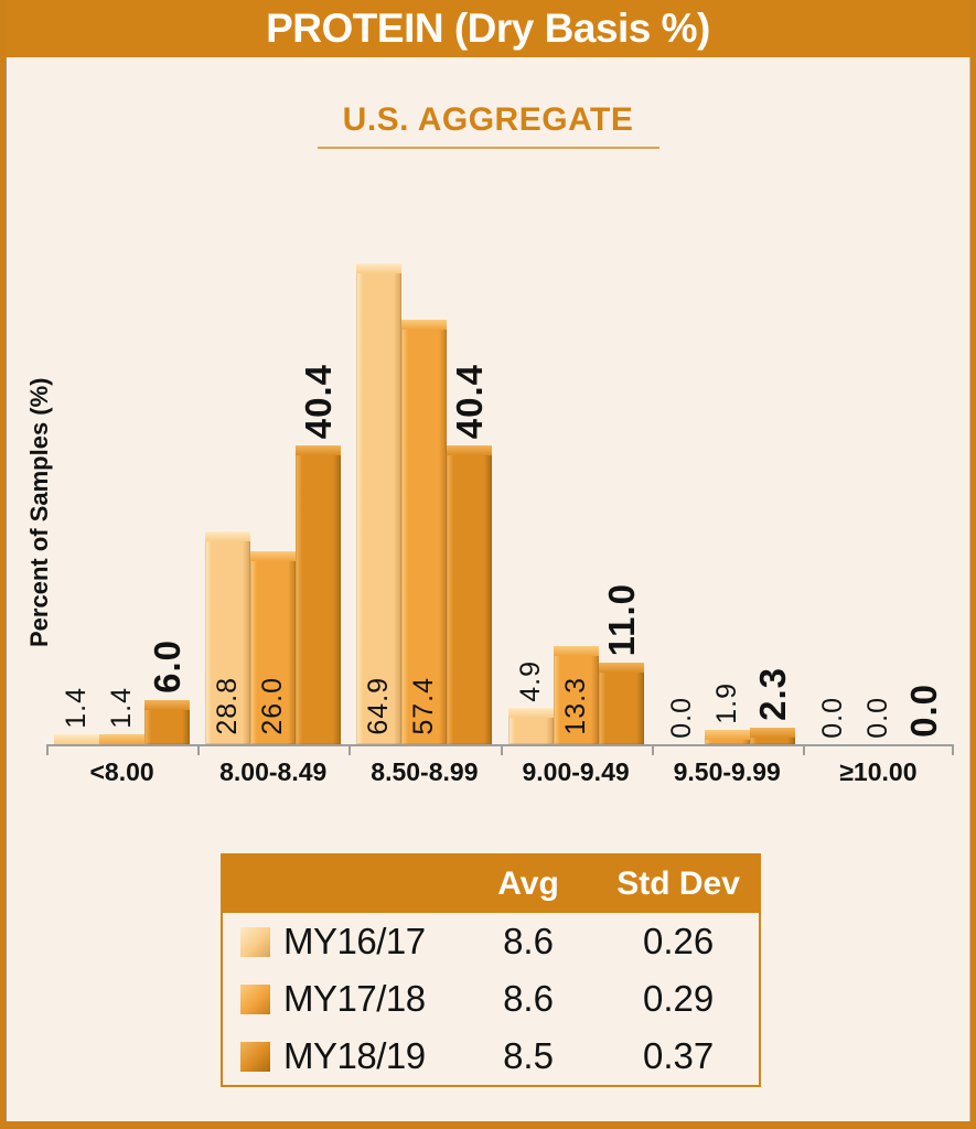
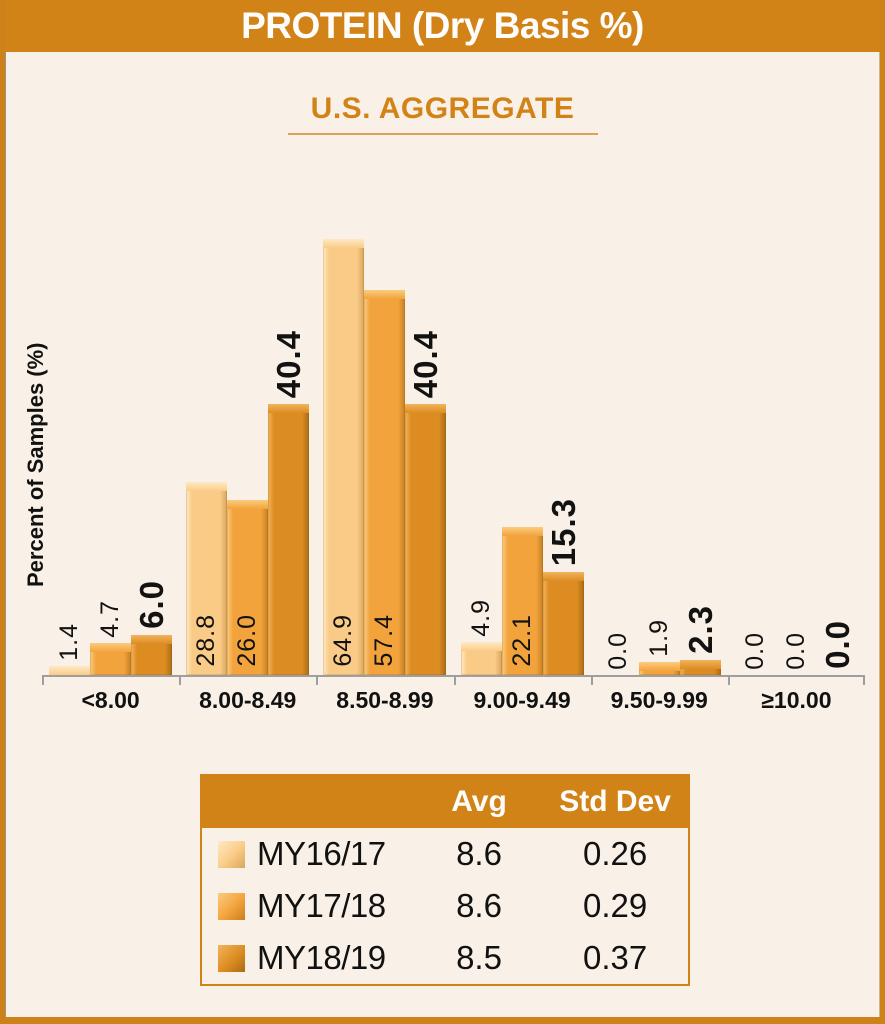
MY17/18/<8.00: 1.4 -> 4.7
MY17/18/9.00-9.49: 13.3 -> 22.1
MY18/19/9.00-9.49: 11.0 -> 15.3
